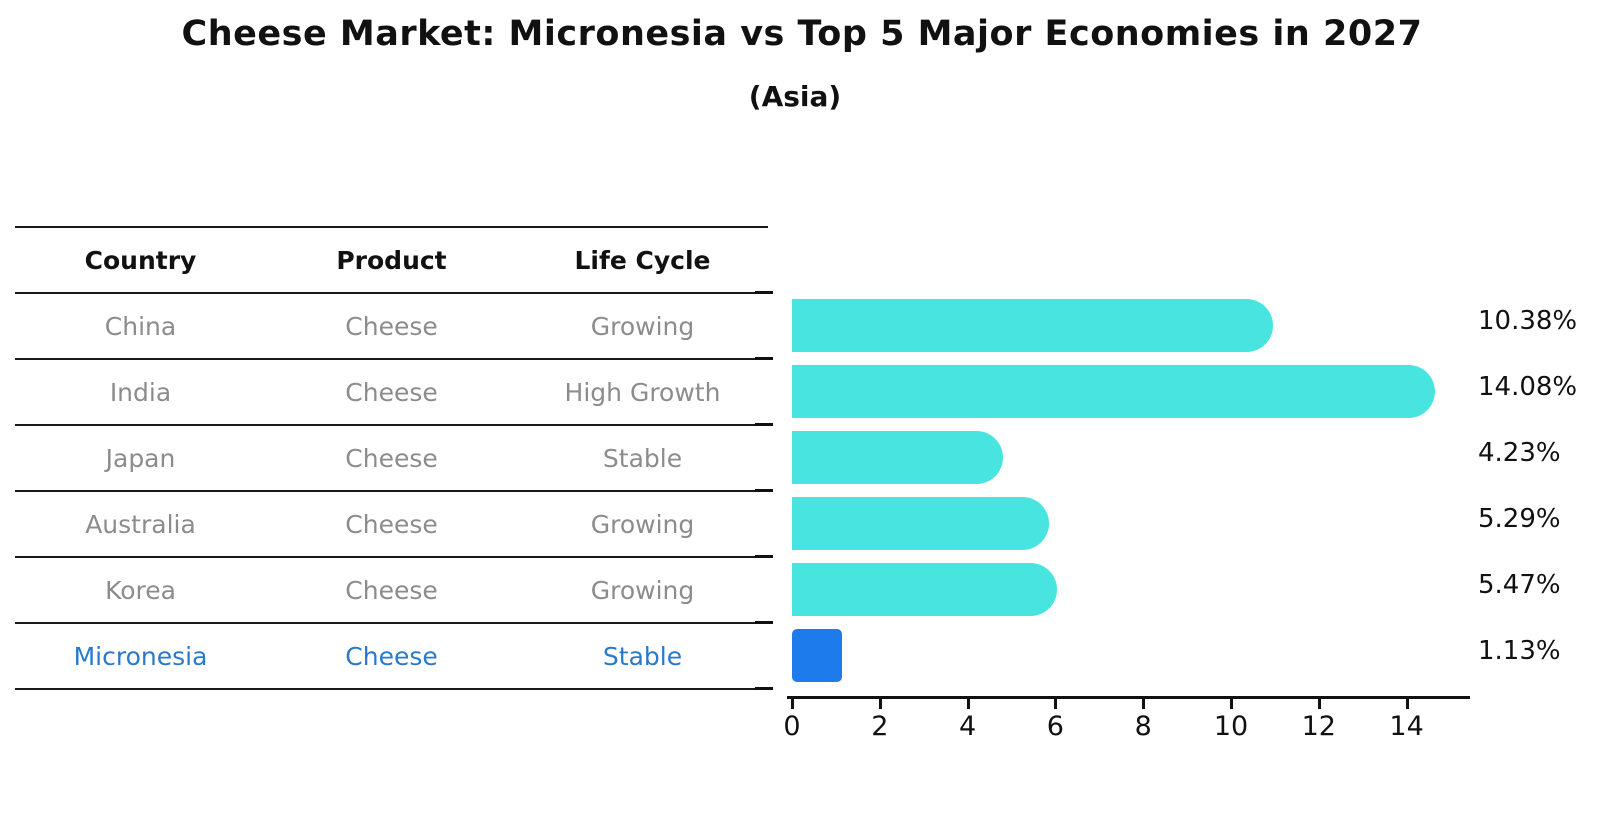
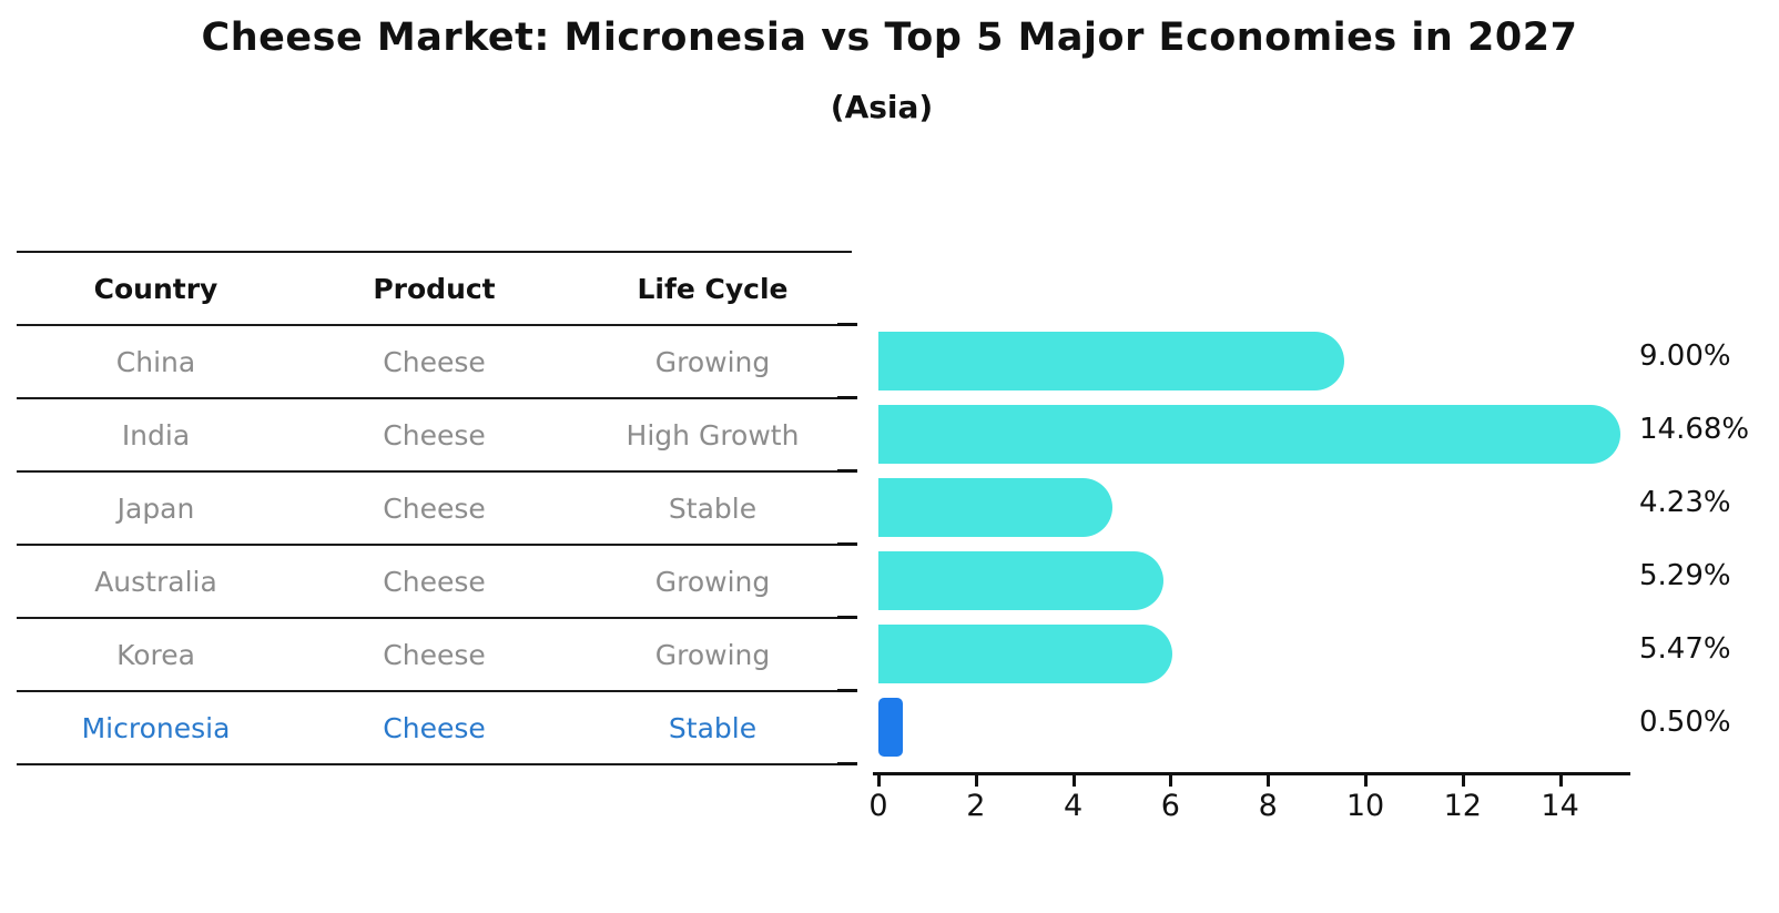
China: 10.38% -> 9.00%
India: 14.08% -> 14.68%
Micronesia: 1.13% -> 0.50%
